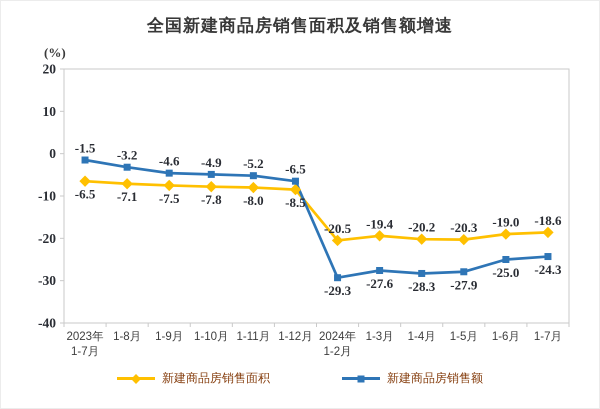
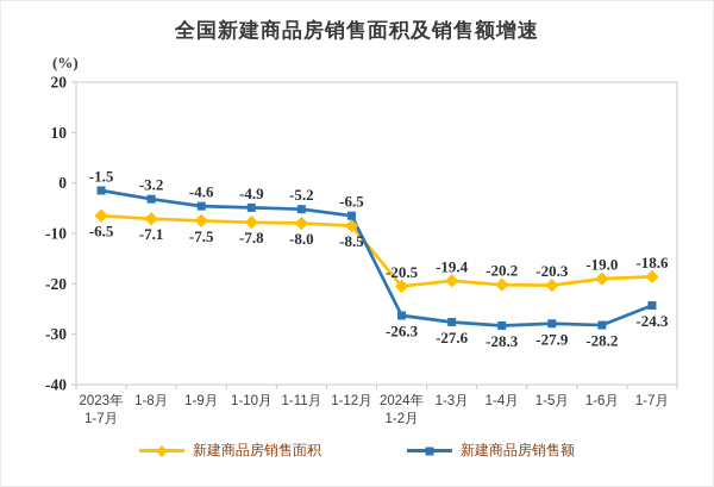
新建商品房销售额/2024年 1-2月: -29.3 -> -26.3
新建商品房销售额/1-6月: -25.0 -> -28.2
